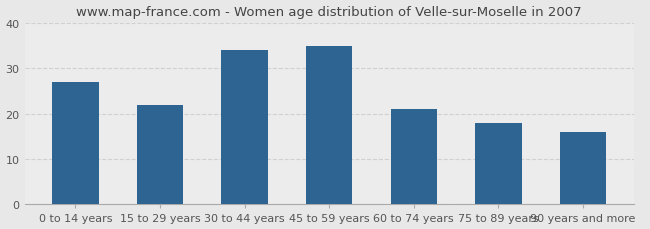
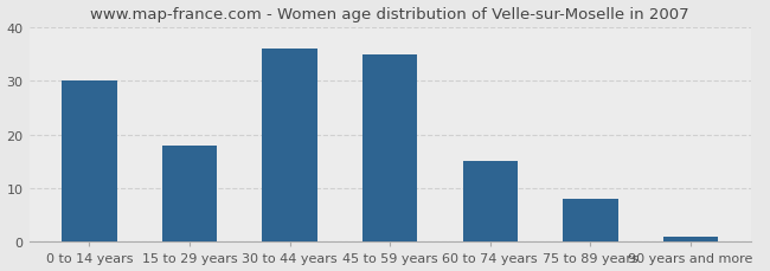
0 to 14 years: 27 -> 30
15 to 29 years: 22 -> 18
30 to 44 years: 34 -> 36
60 to 74 years: 21 -> 15
75 to 89 years: 18 -> 8
90 years and more: 16 -> 1
